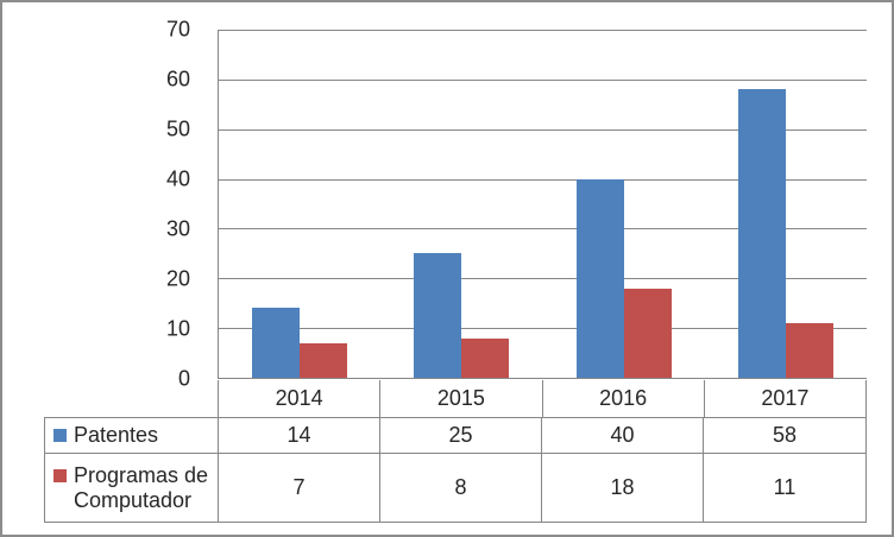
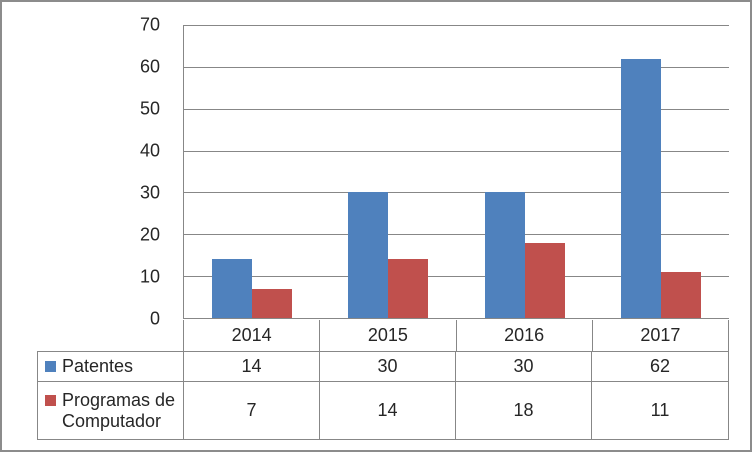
Patentes/2015: 25 -> 30
Programas de Computador/2015: 8 -> 14
Patentes/2016: 40 -> 30
Patentes/2017: 58 -> 62
